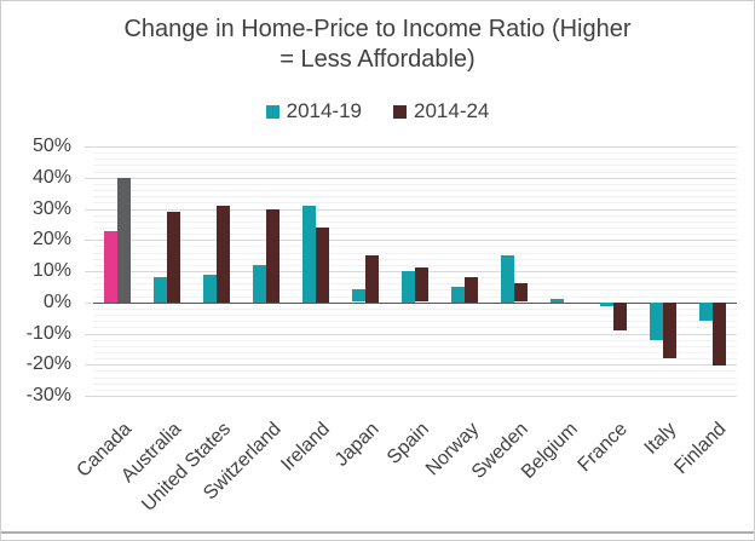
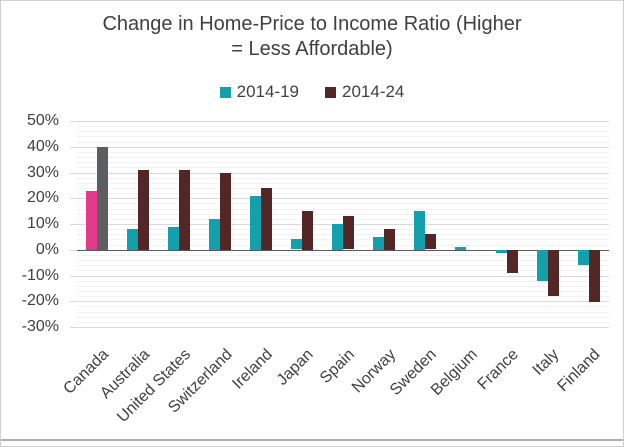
2014-24/Australia: 29% -> 31%
2014-19/Ireland: 31% -> 21%
2014-24/Spain: 11% -> 13%
